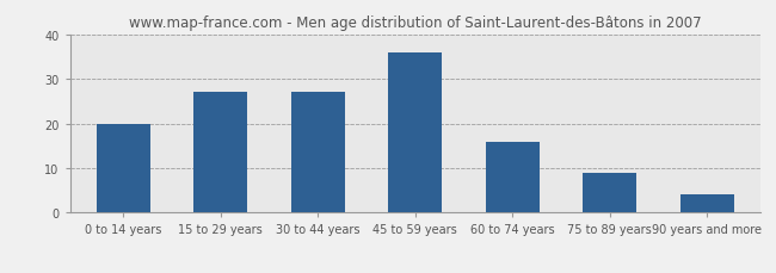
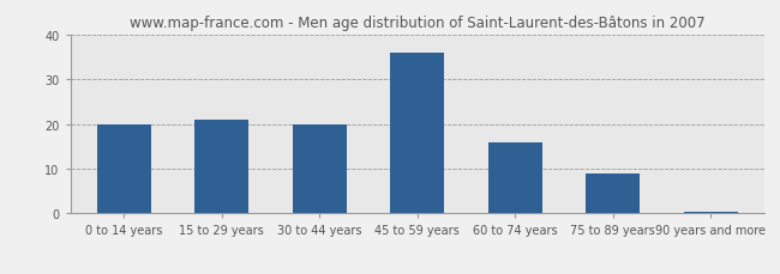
15 to 29 years: 27.0 -> 21.0
30 to 44 years: 27.0 -> 20.0
90 years and more: 4.0 -> 0.4
